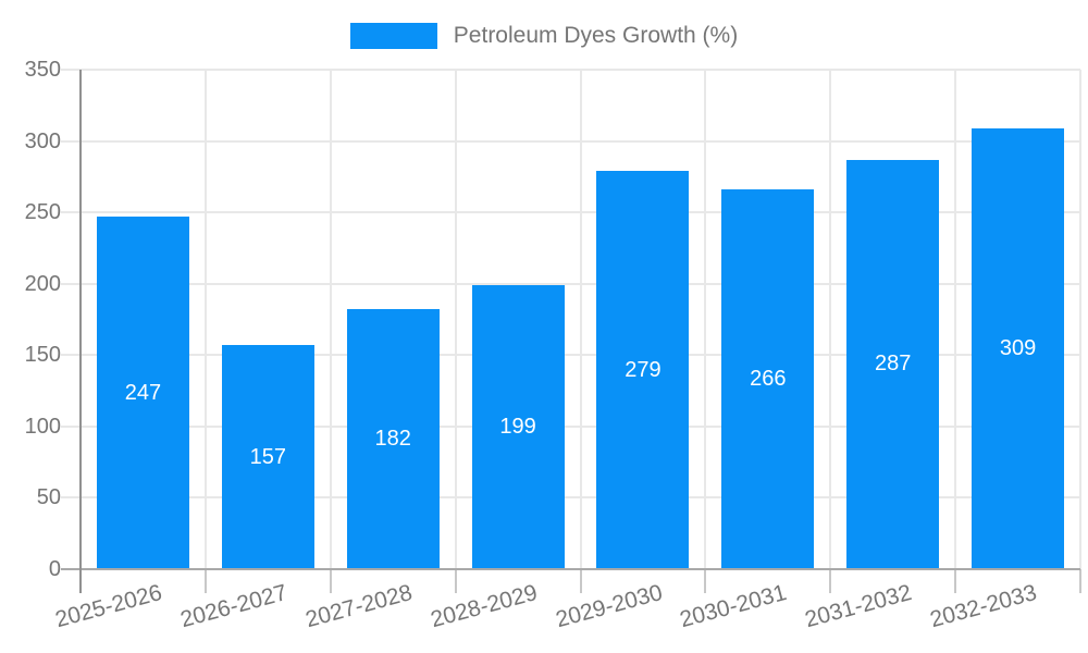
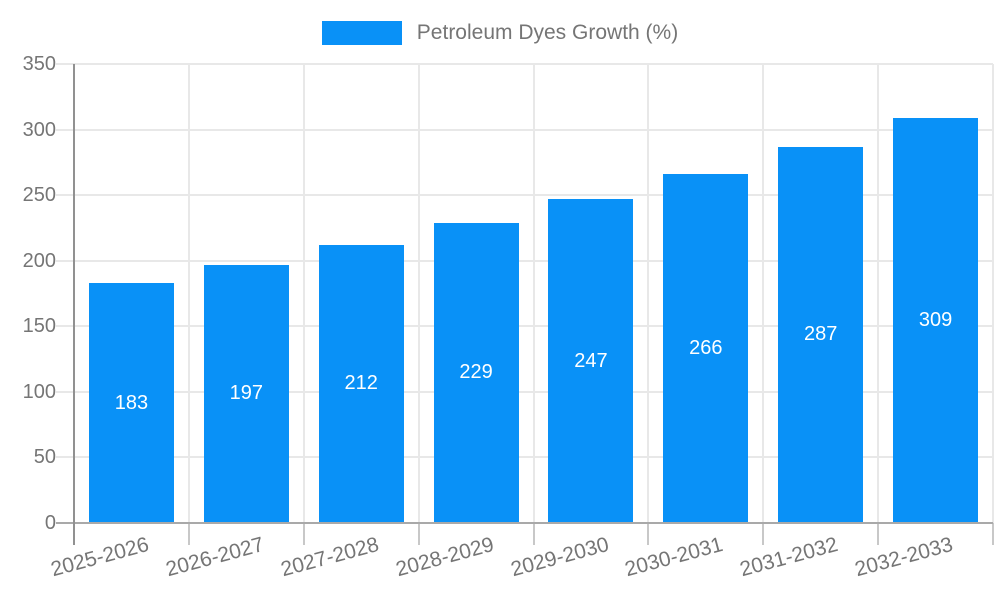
2025-2026: 247 -> 183
2026-2027: 157 -> 197
2027-2028: 182 -> 212
2028-2029: 199 -> 229
2029-2030: 279 -> 247
